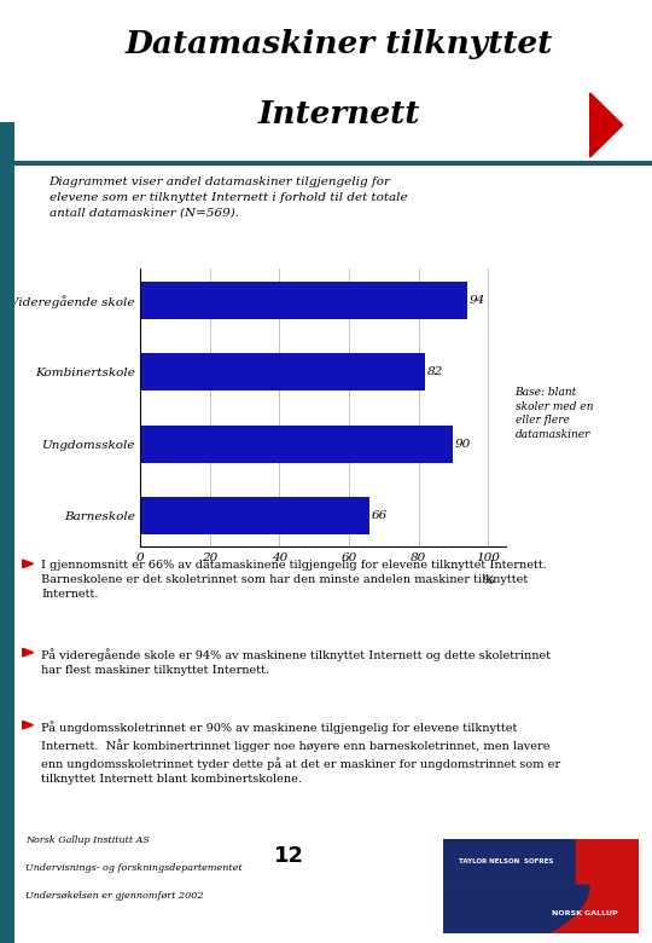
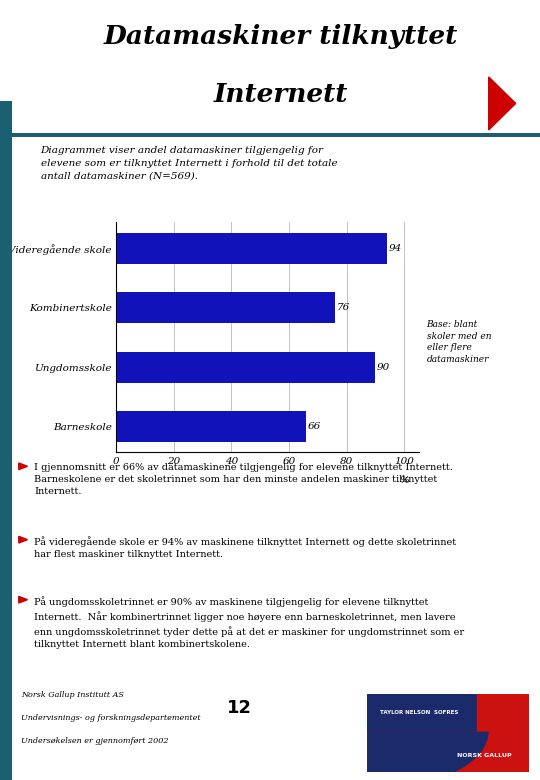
Kombinertskole: 82 -> 76
